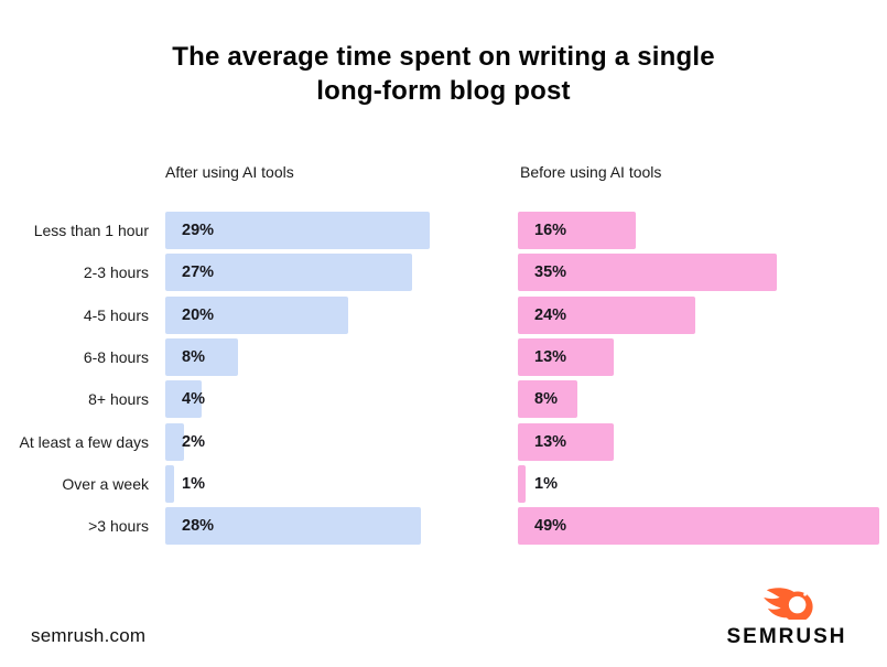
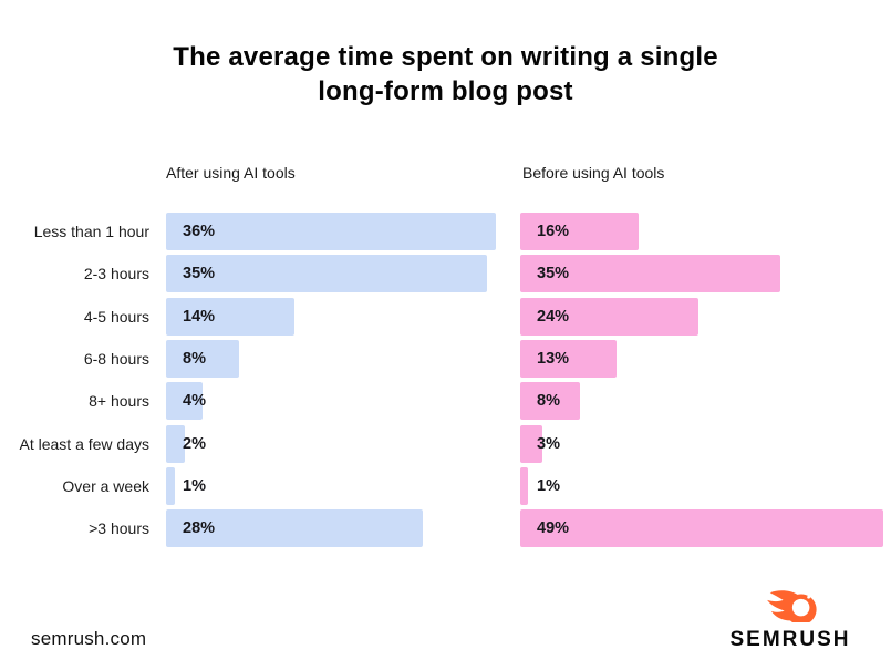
After using AI tools/Less than 1 hour: 29% -> 36%
After using AI tools/2-3 hours: 27% -> 35%
After using AI tools/4-5 hours: 20% -> 14%
Before using AI tools/At least a few days: 13% -> 3%
